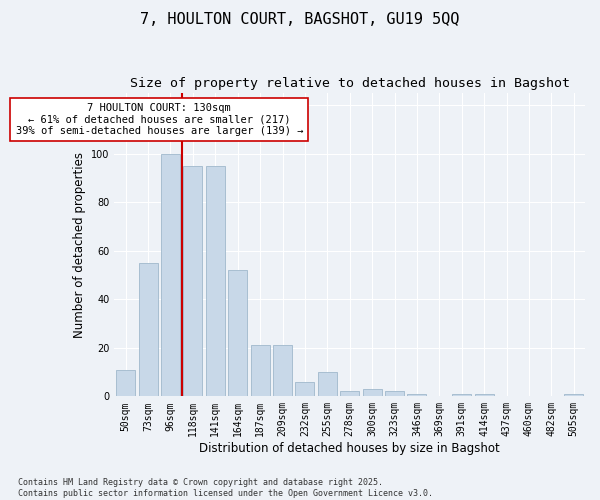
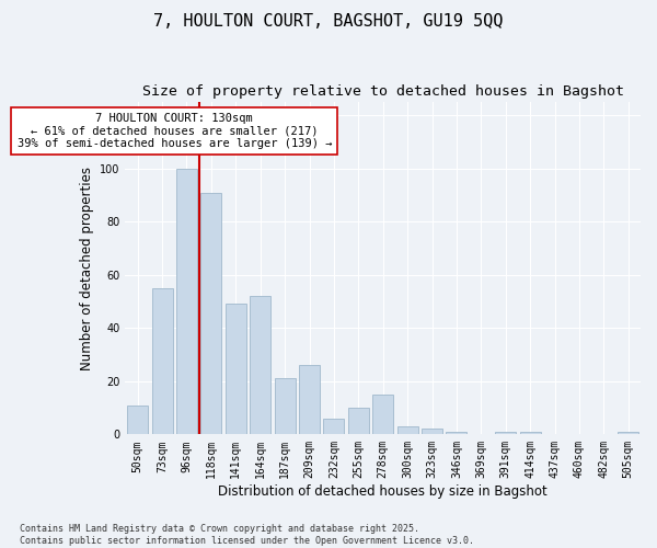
118sqm: 95 -> 91
141sqm: 95 -> 49
209sqm: 21 -> 26
278sqm: 2 -> 15
